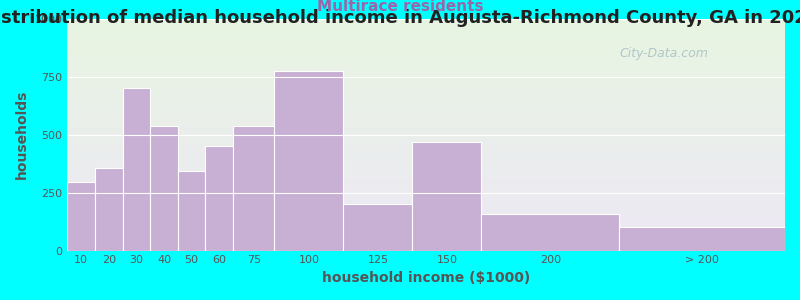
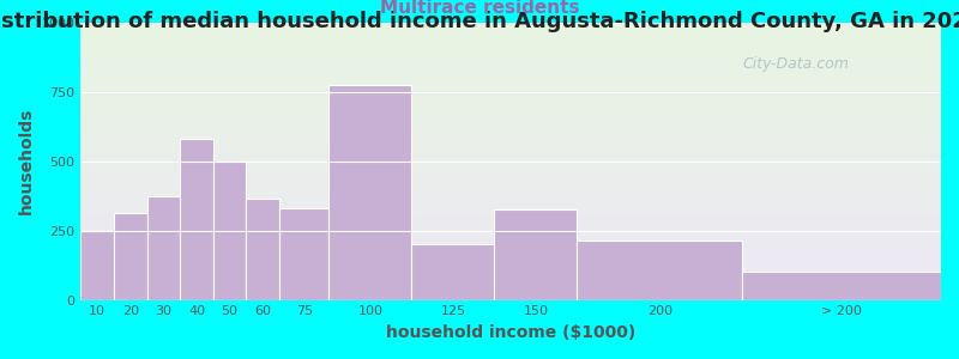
10: 295 -> 250
20: 355 -> 315
30: 700 -> 375
40: 540 -> 580
50: 345 -> 500
60: 450 -> 365
75: 540 -> 330
150: 470 -> 325
200: 160 -> 215
